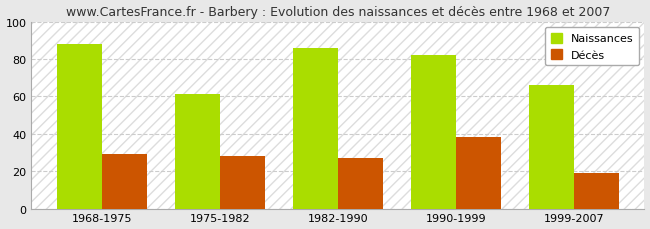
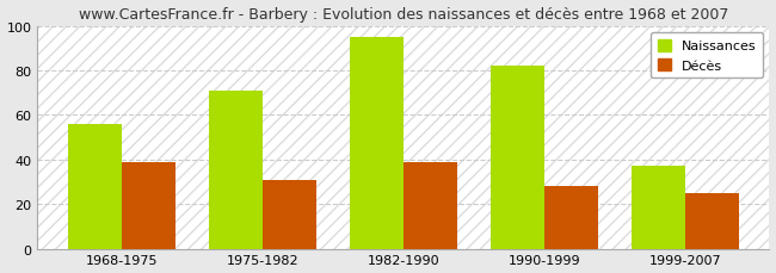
Naissances/1968-1975: 88 -> 56
Décès/1968-1975: 29 -> 39
Naissances/1975-1982: 61 -> 71
Décès/1975-1982: 28 -> 31
Naissances/1982-1990: 86 -> 95
Décès/1982-1990: 27 -> 39
Décès/1990-1999: 38 -> 28
Naissances/1999-2007: 66 -> 37
Décès/1999-2007: 19 -> 25
